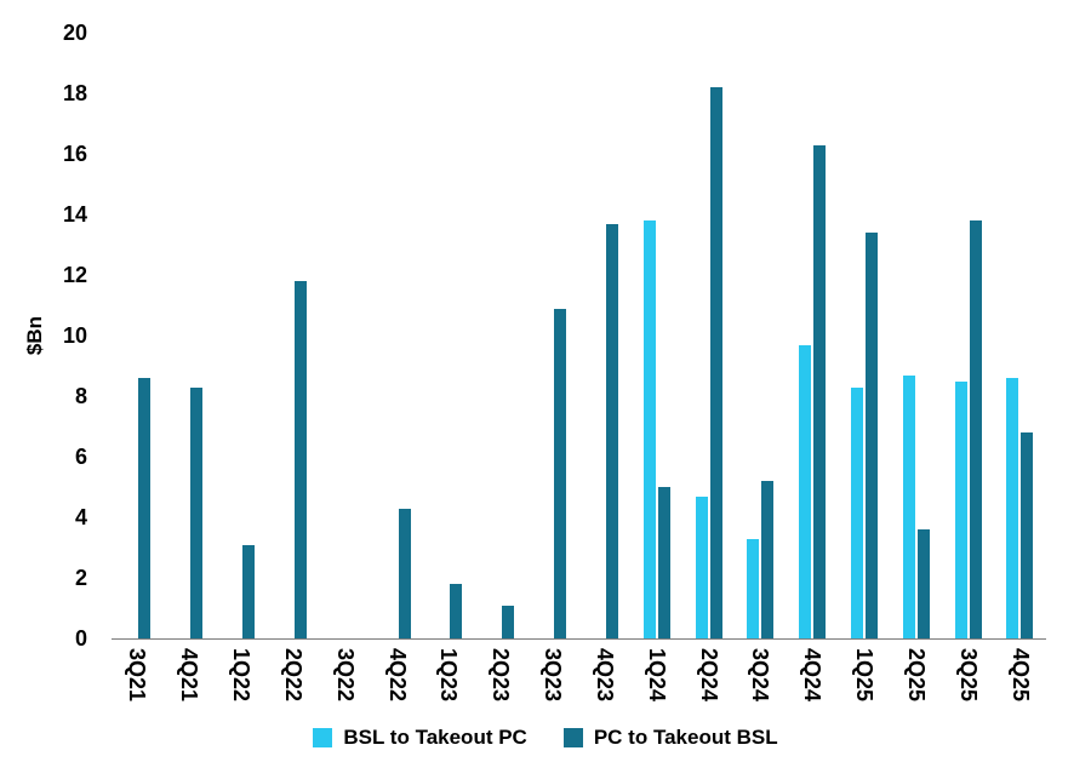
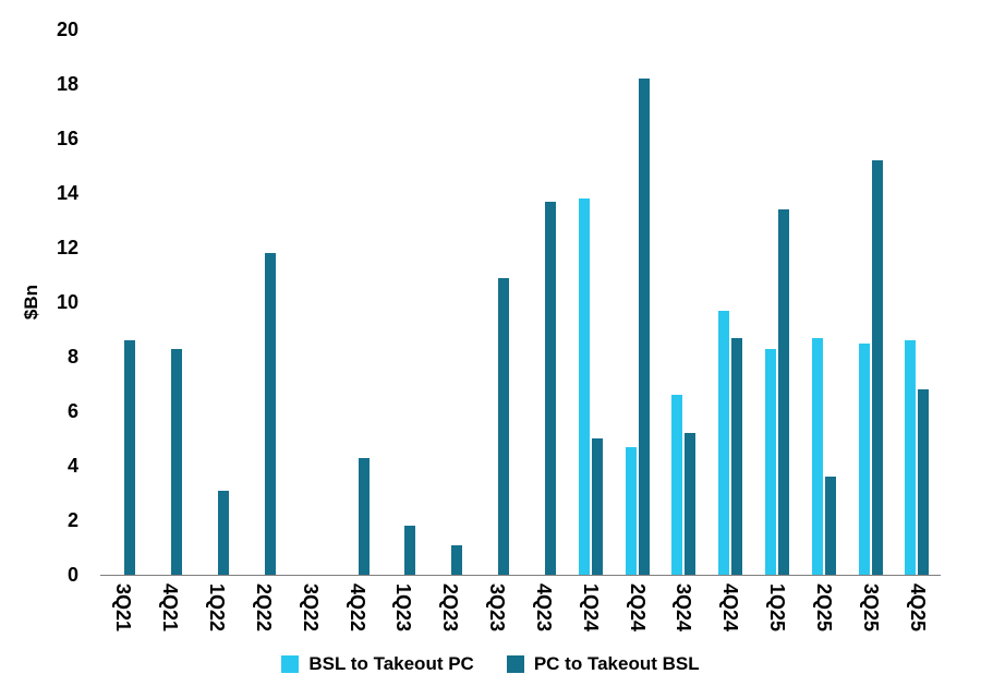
BSL to Takeout PC/3Q24: 3.3 -> 6.6
PC to Takeout BSL/4Q24: 16.3 -> 8.7
PC to Takeout BSL/3Q25: 13.8 -> 15.2
